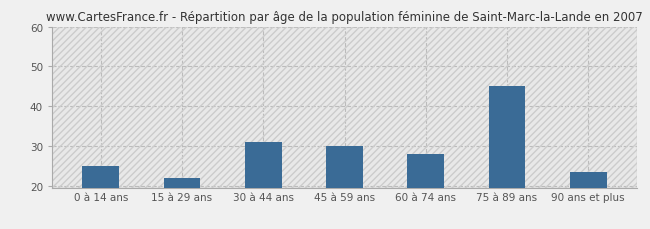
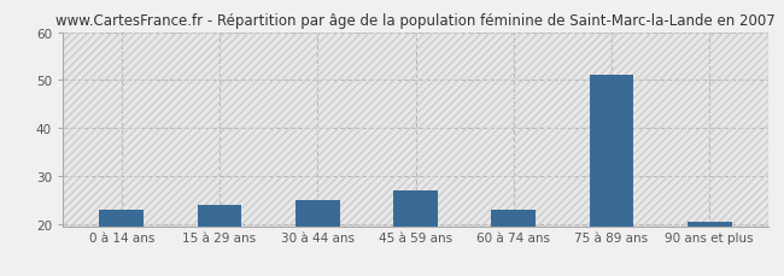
0 à 14 ans: 25.0 -> 23.0
15 à 29 ans: 22.0 -> 24.0
30 à 44 ans: 31.0 -> 25.0
45 à 59 ans: 30.0 -> 27.0
60 à 74 ans: 28.0 -> 23.0
75 à 89 ans: 45.0 -> 51.0
90 ans et plus: 23.5 -> 20.3
